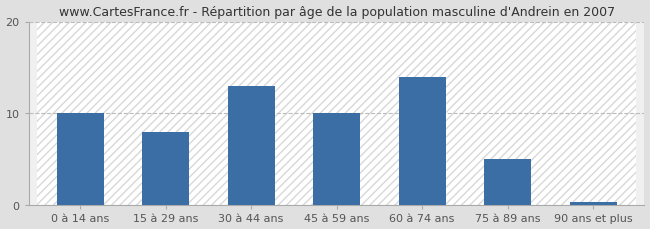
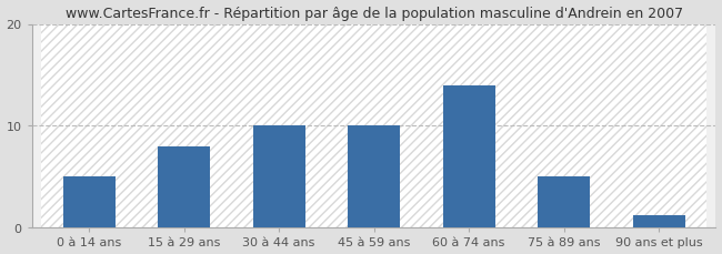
0 à 14 ans: 10.0 -> 5.0
30 à 44 ans: 13.0 -> 10.0
90 ans et plus: 0.3 -> 1.2
